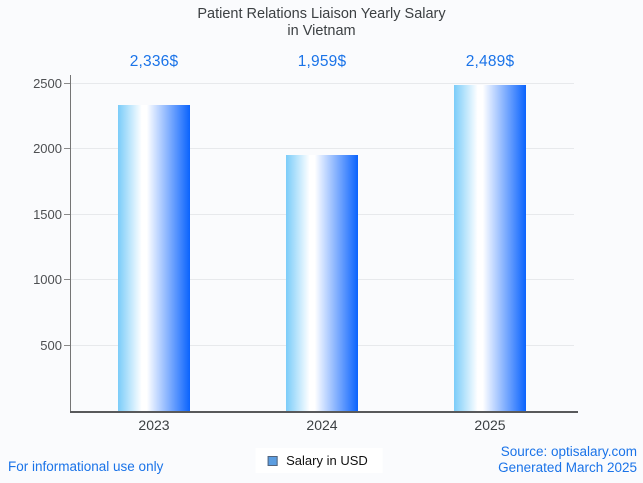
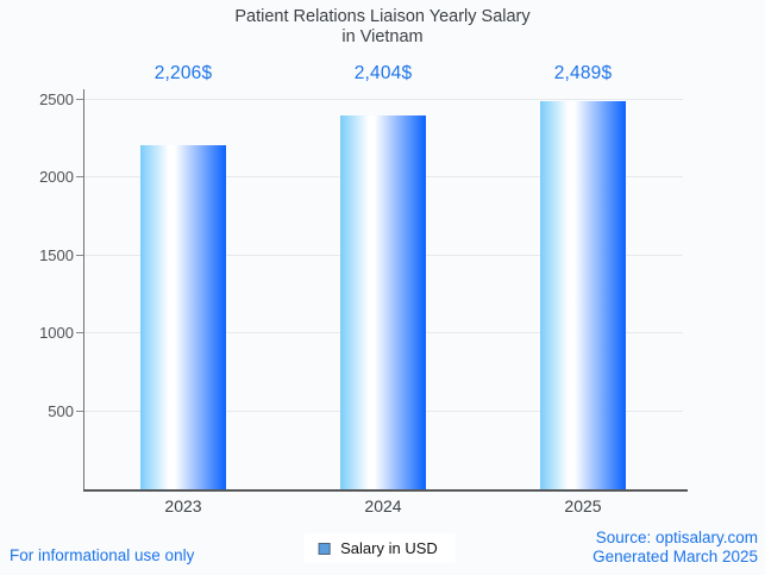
2023: 2,336 -> 2,206
2024: 1,959 -> 2,404
